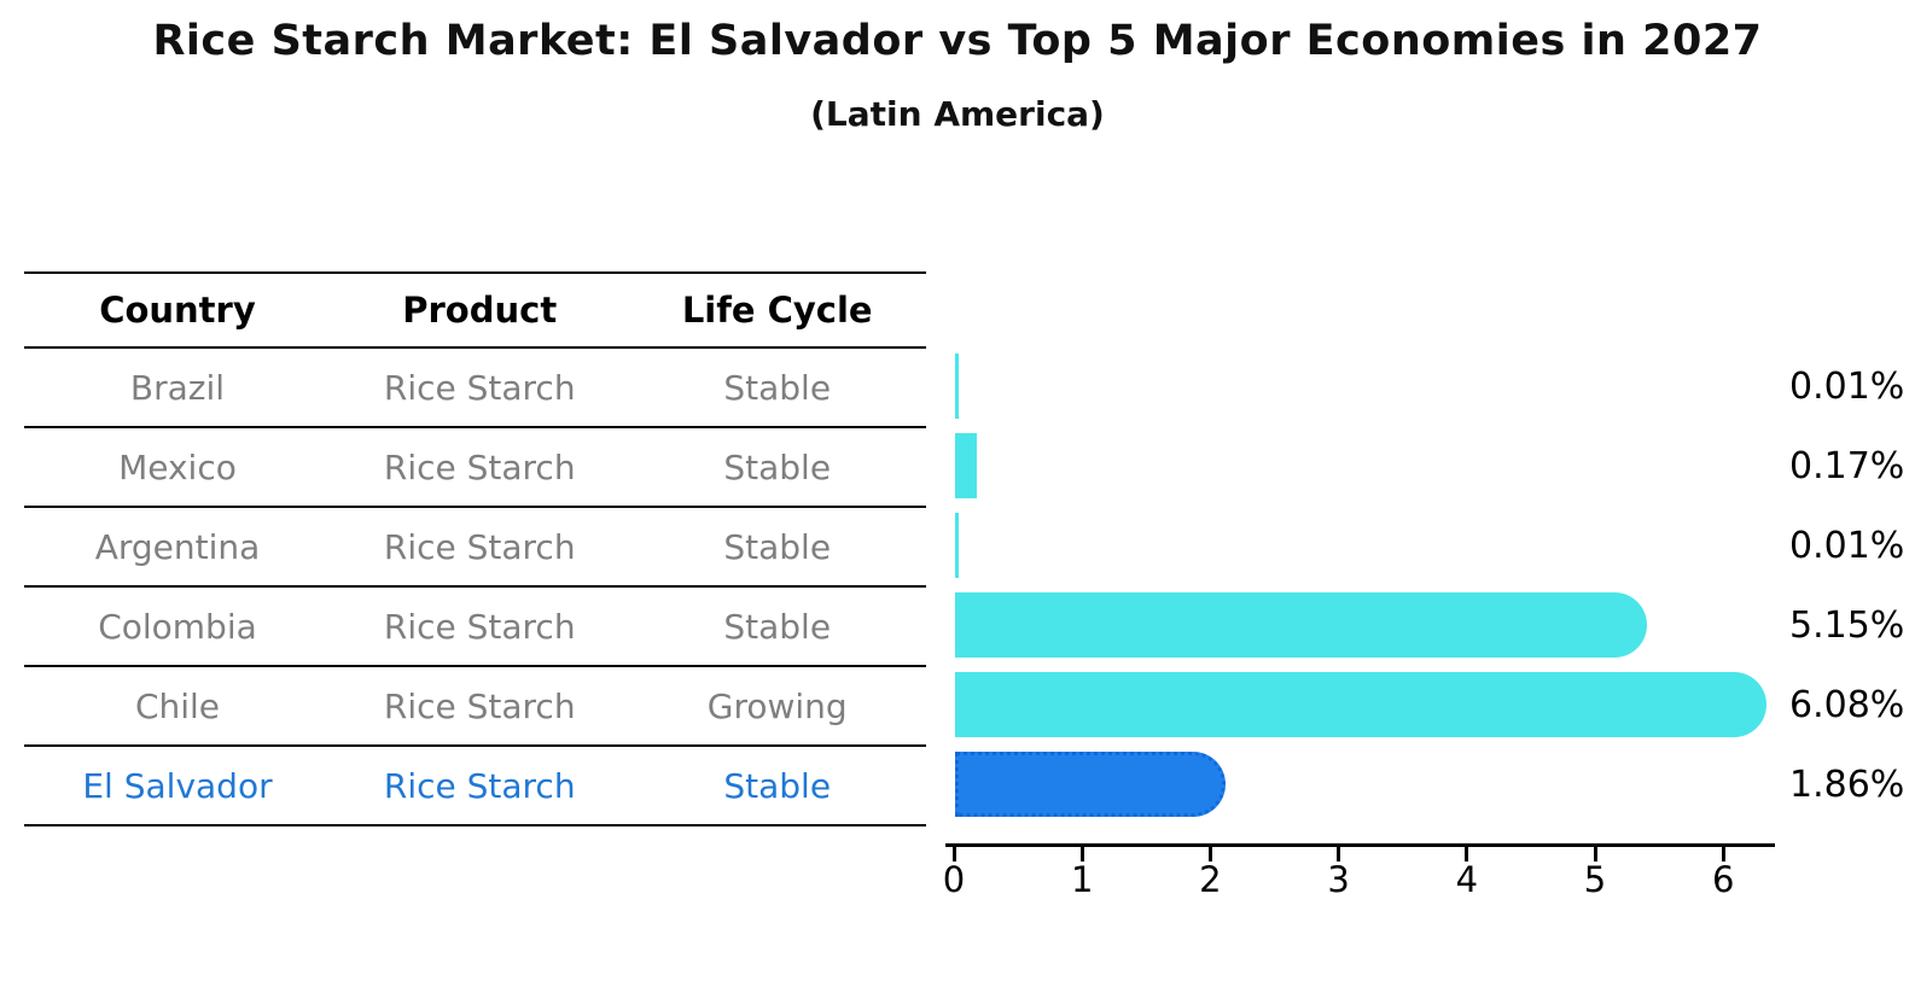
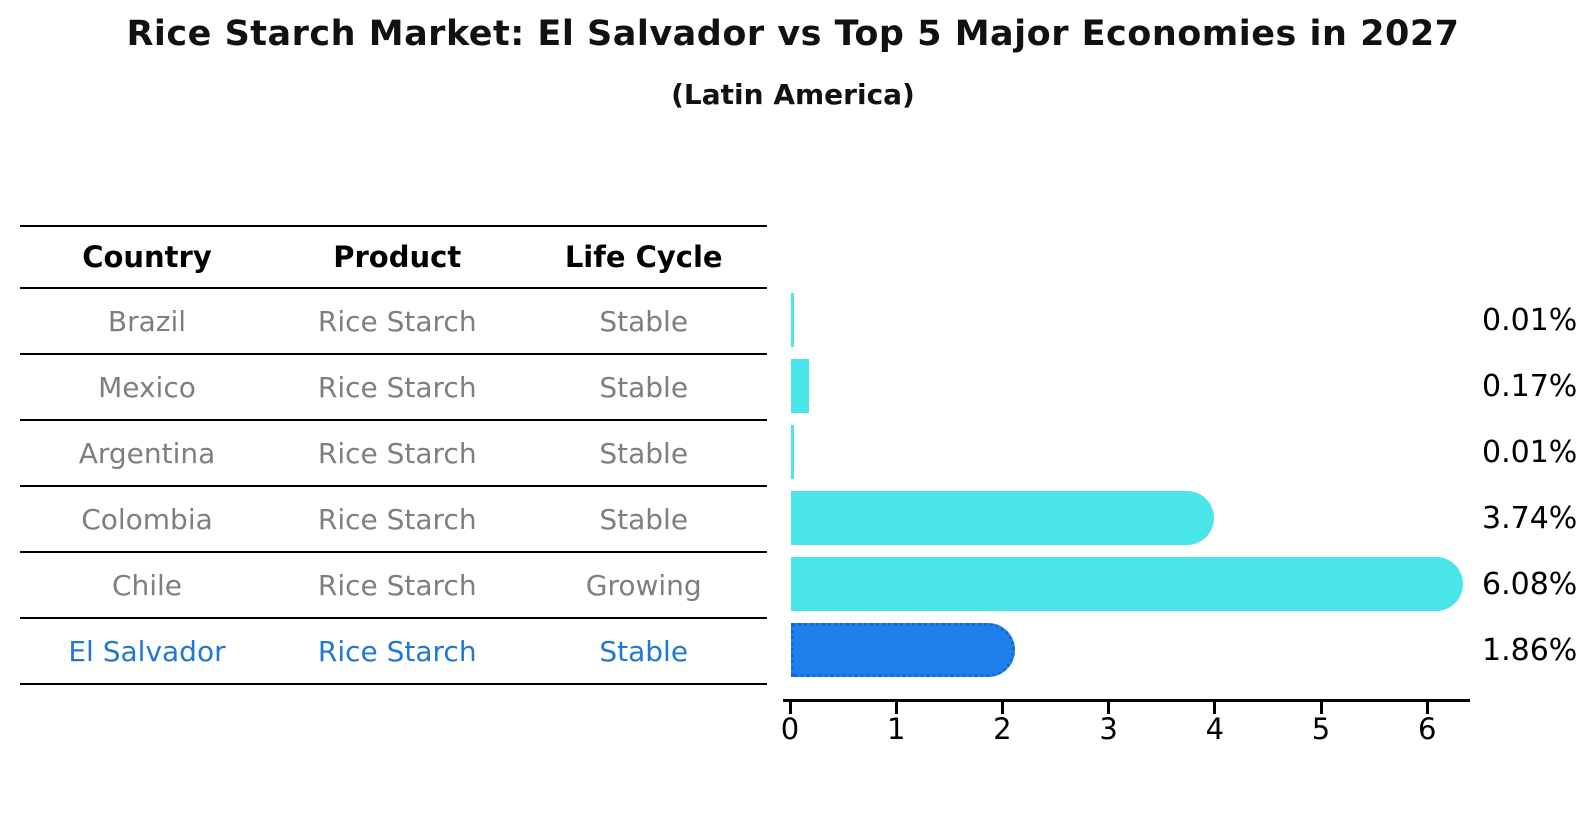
Colombia: 5.15% -> 3.74%
